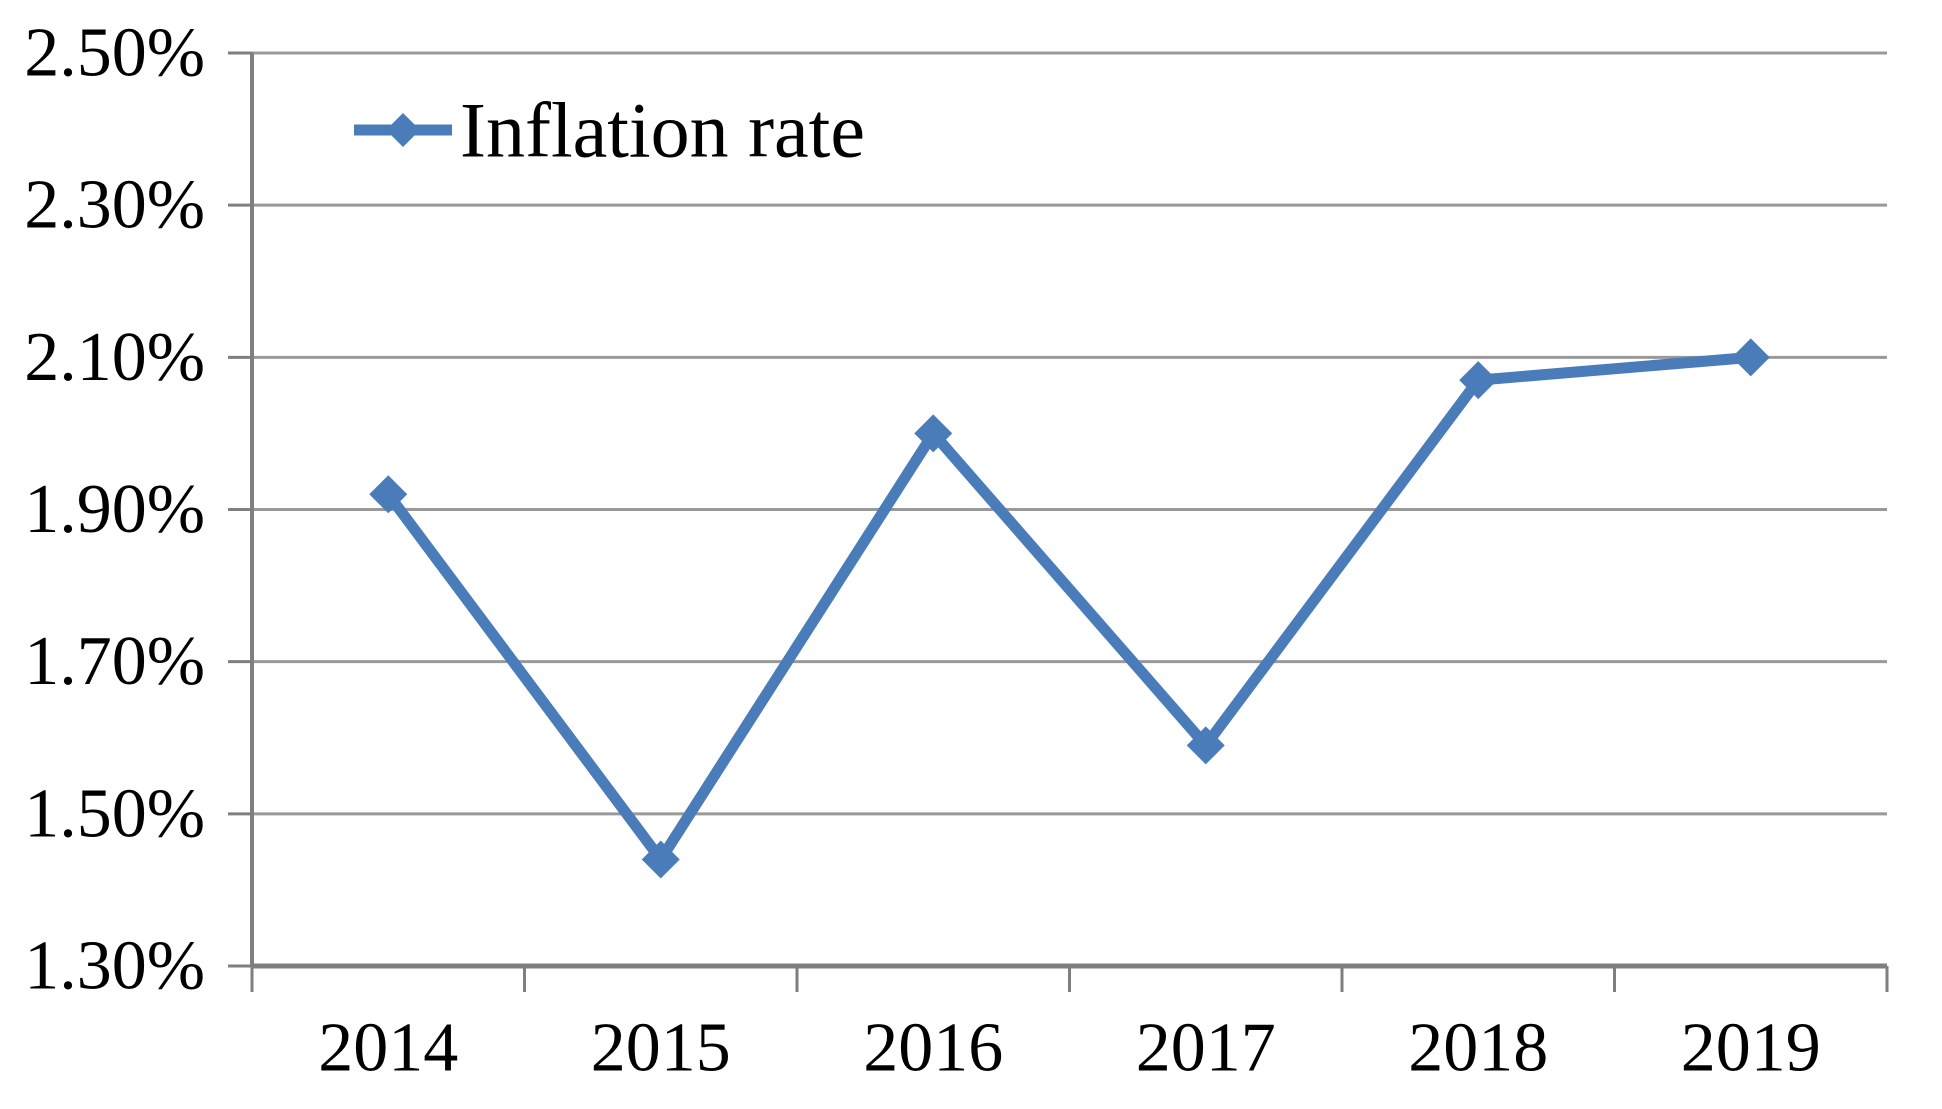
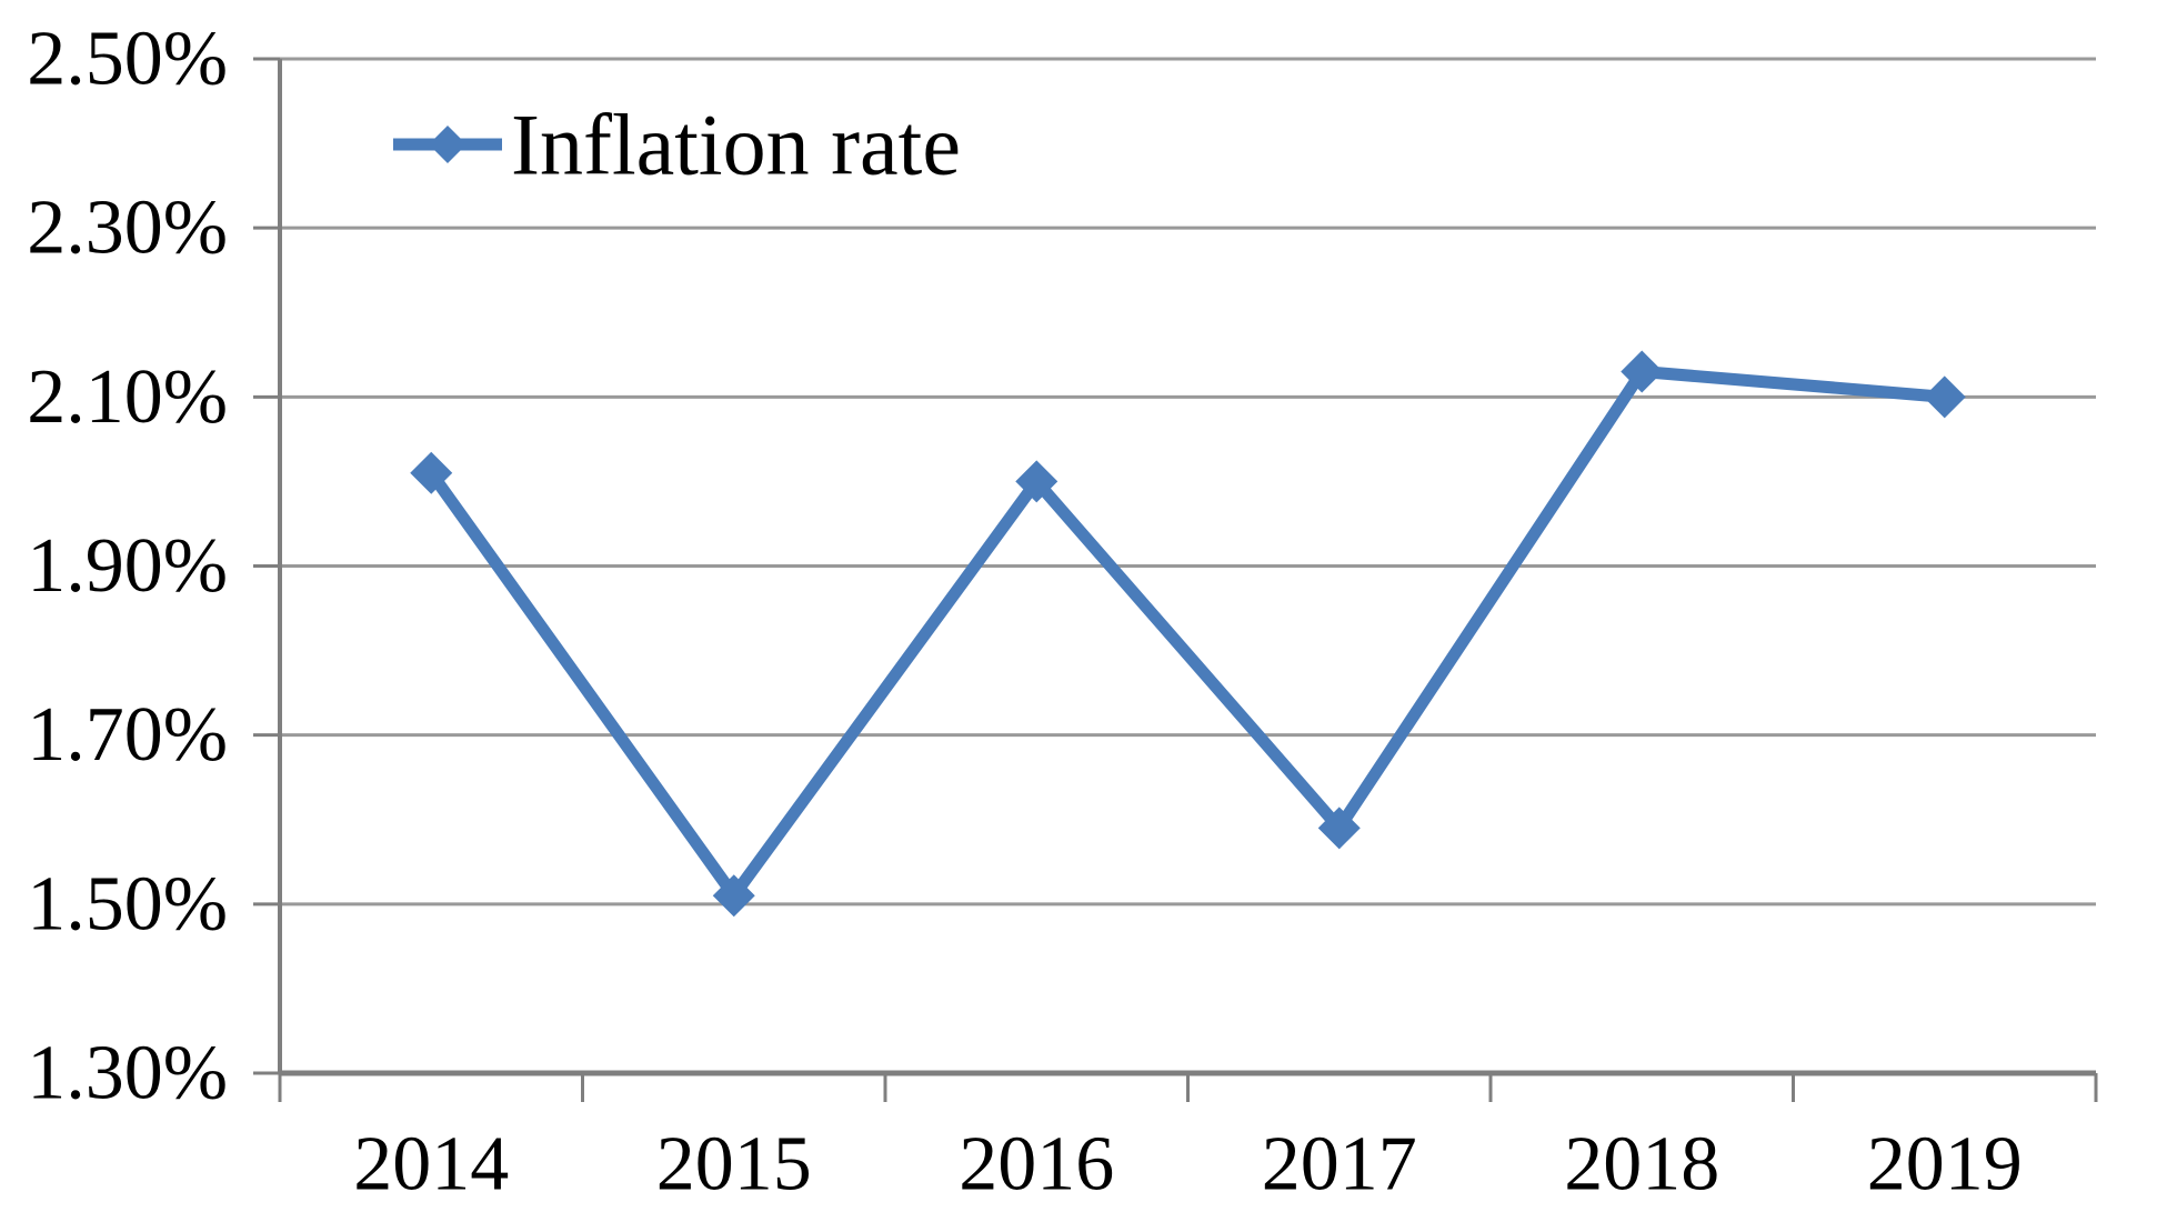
2014: 1.92% -> 2.01%
2015: 1.44% -> 1.51%
2018: 2.07% -> 2.13%
